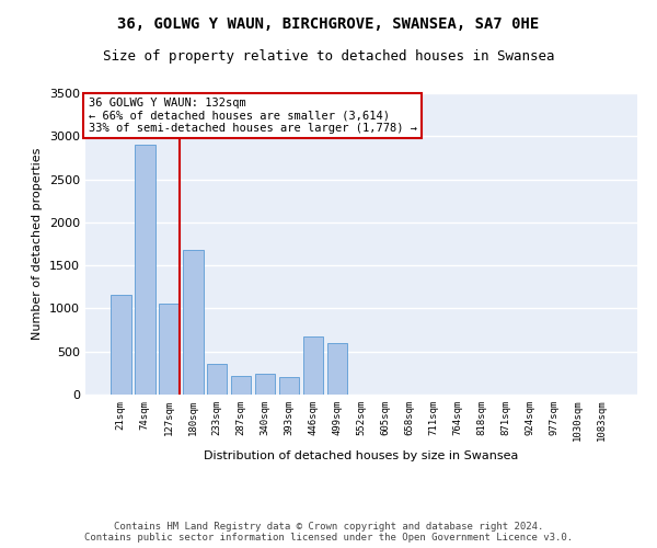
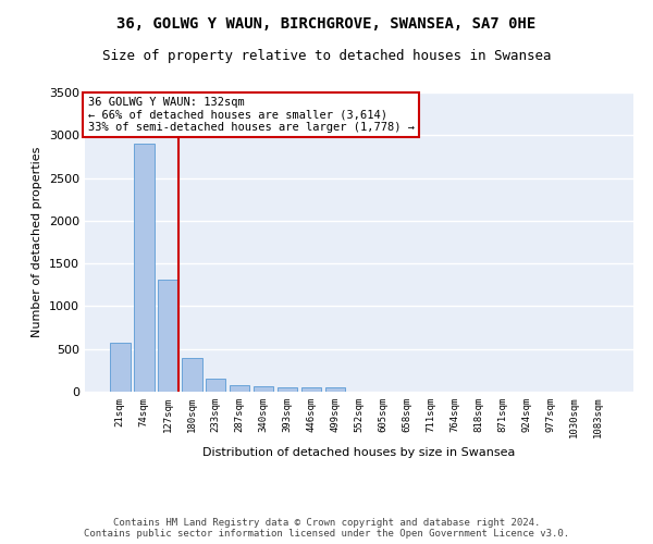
21sqm: 1160 -> 570
127sqm: 1060 -> 1310
180sqm: 1680 -> 400
233sqm: 360 -> 150
287sqm: 220 -> 80
340sqm: 240 -> 60
393sqm: 200 -> 60
446sqm: 680 -> 50
499sqm: 600 -> 40
